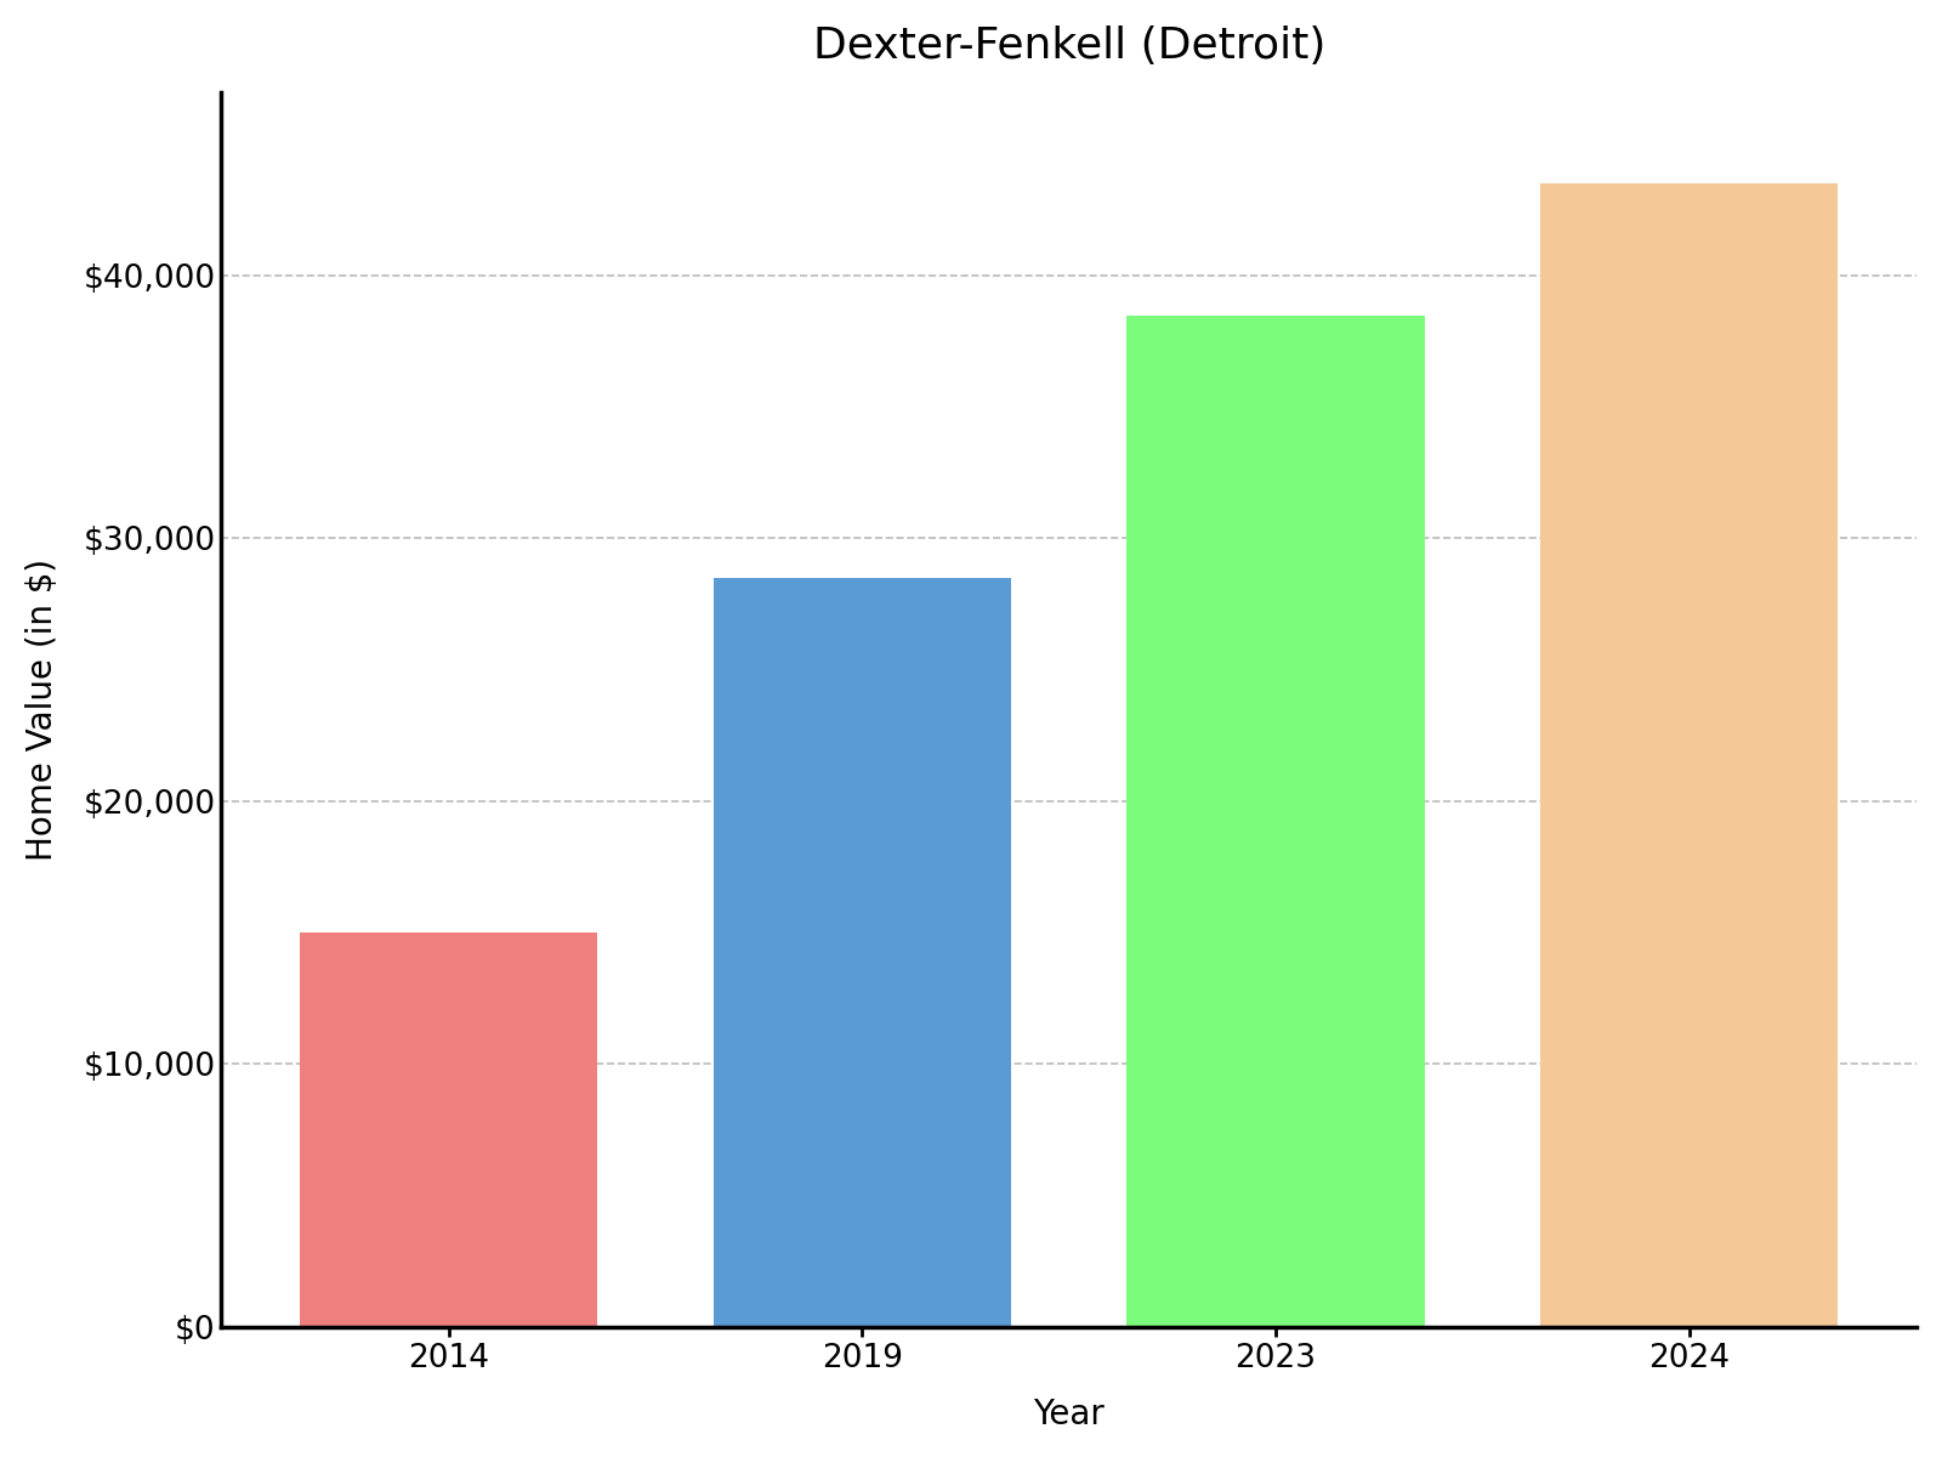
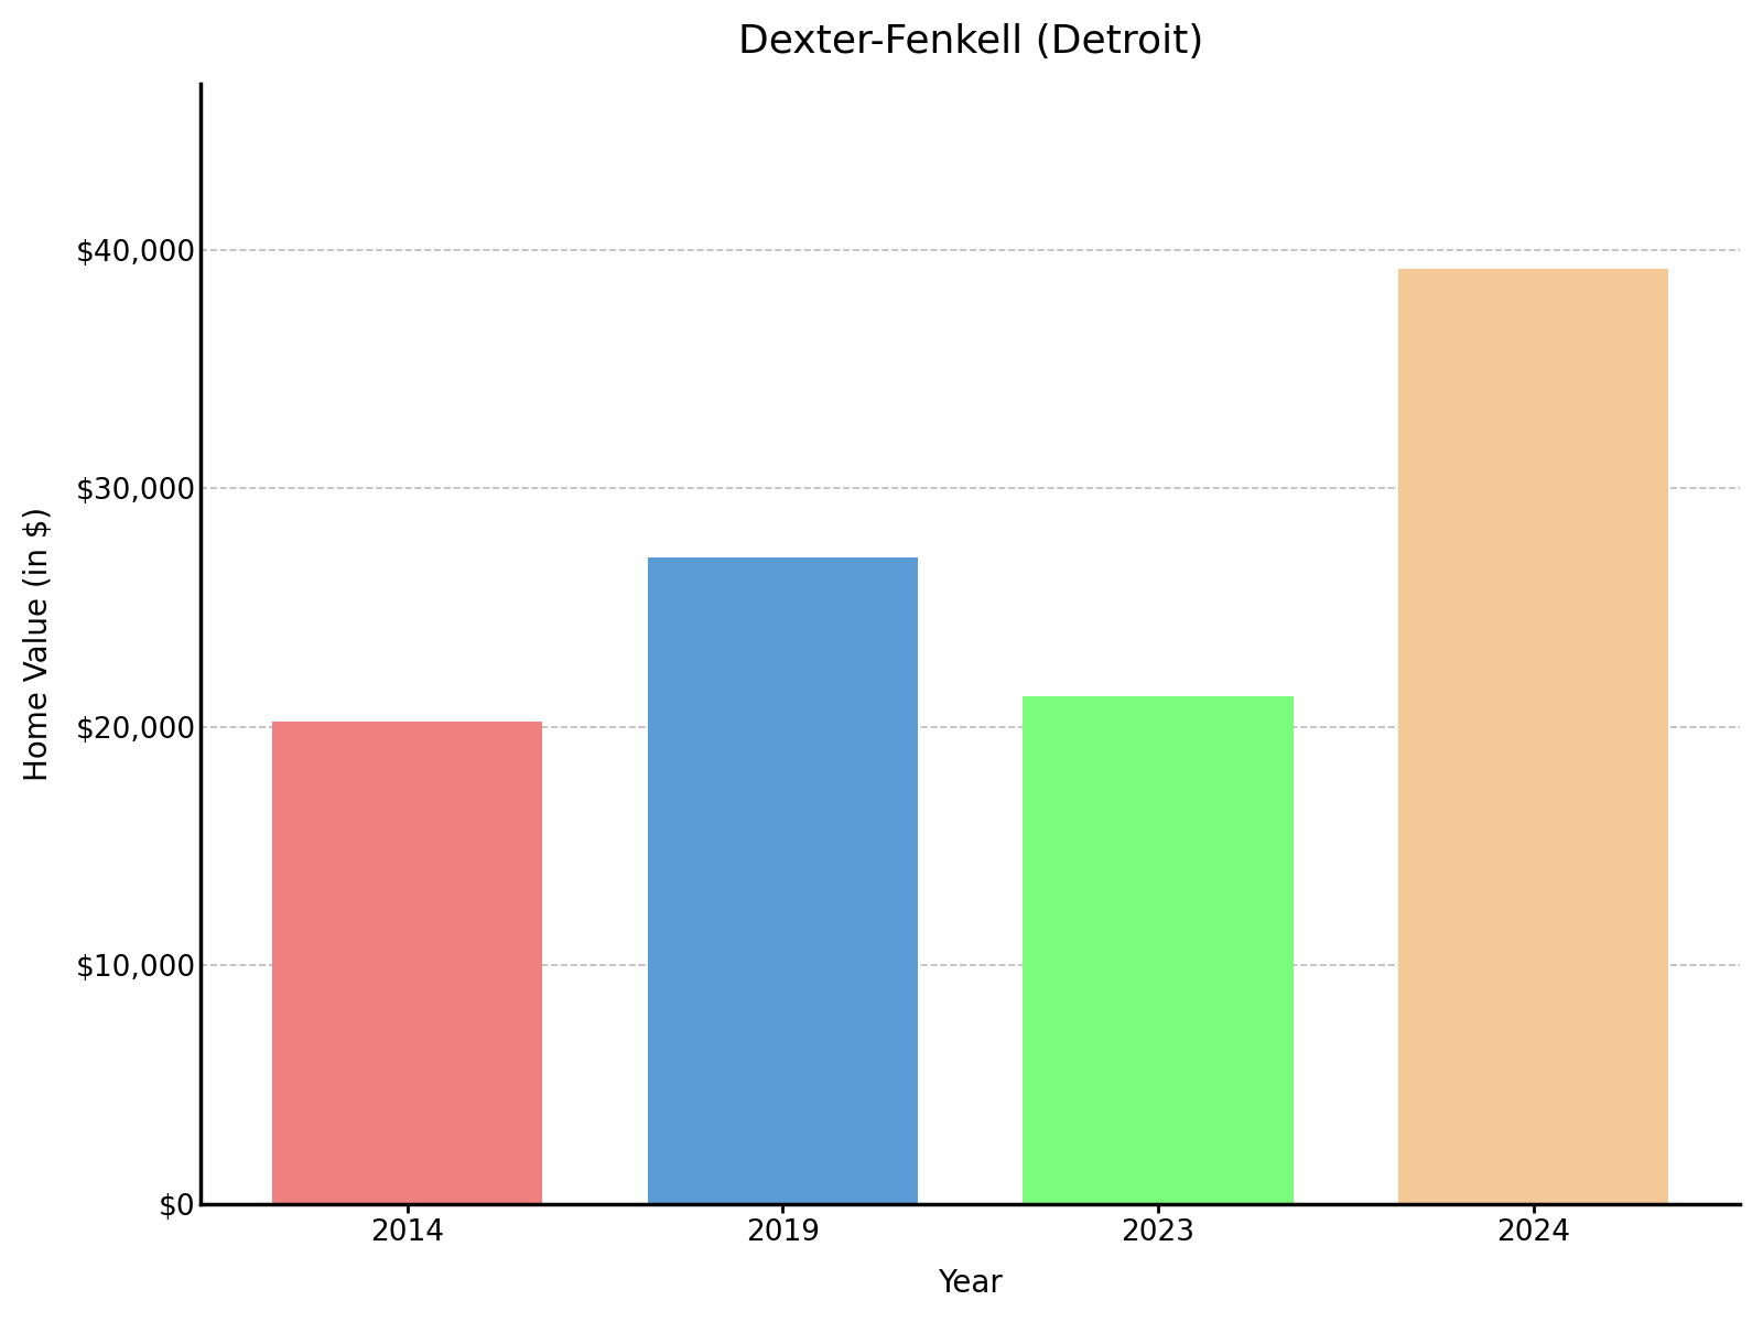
2014: $15,000 -> $20,200
2019: $28,500 -> $27,100
2023: $38,500 -> $21,300
2024: $43,500 -> $39,200
